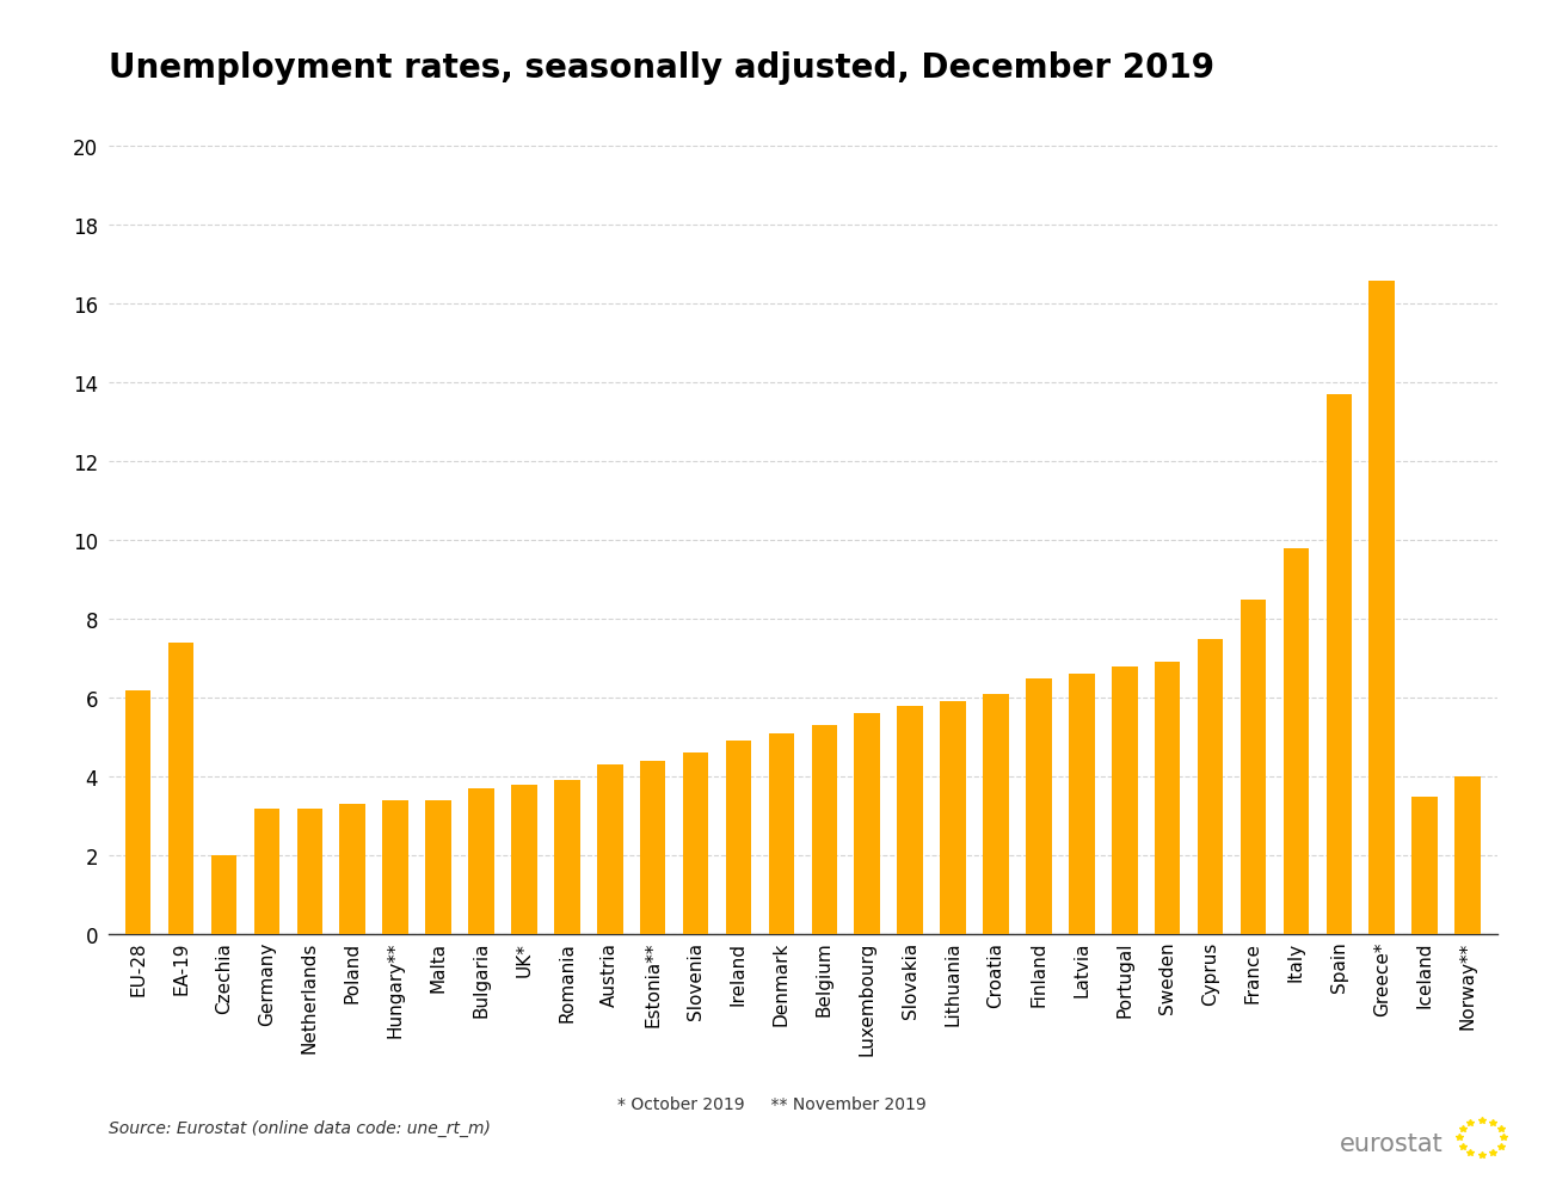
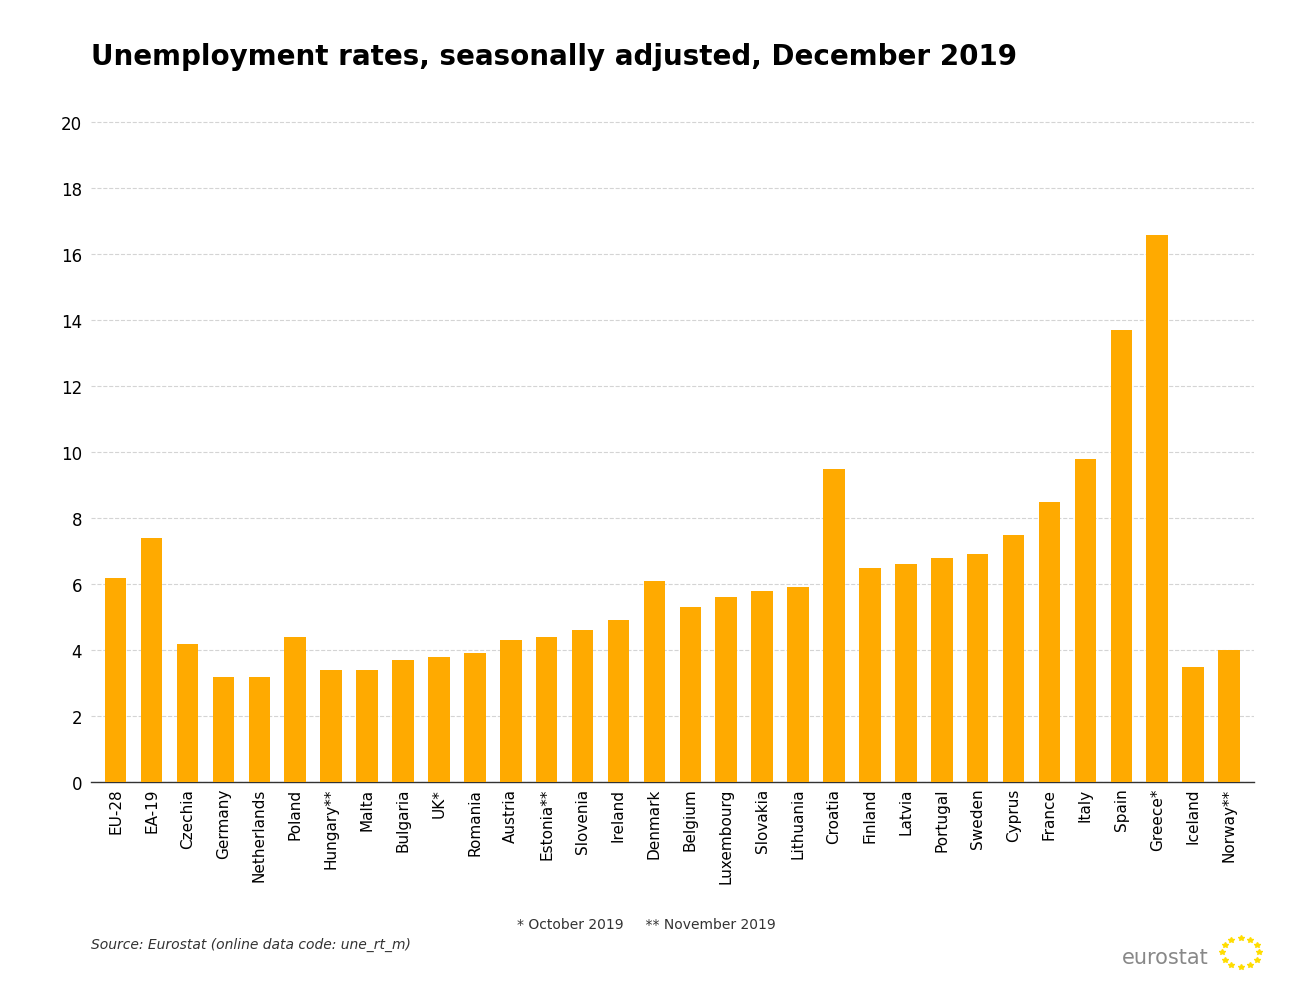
Czechia: 2.0 -> 4.2
Poland: 3.3 -> 4.4
Denmark: 5.1 -> 6.1
Croatia: 6.1 -> 9.5
